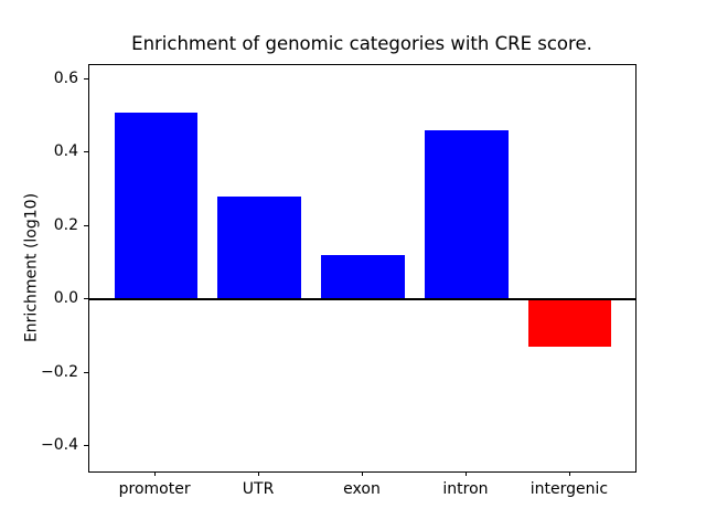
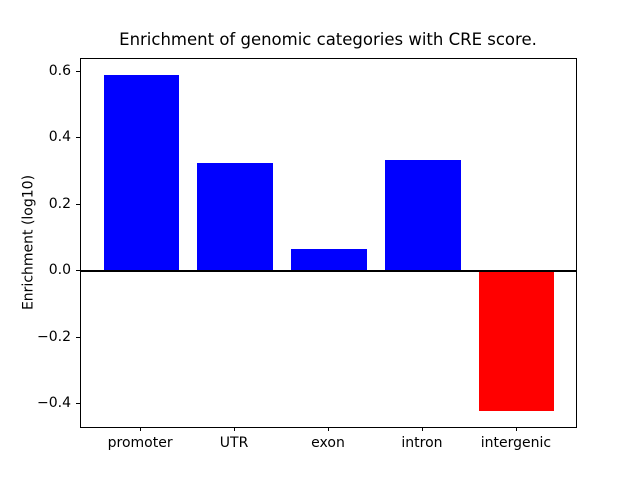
promoter: 0.51 -> 0.59
UTR: 0.28 -> 0.33
exon: 0.12 -> 0.07
intron: 0.46 -> 0.34
intergenic: -0.13 -> -0.42
